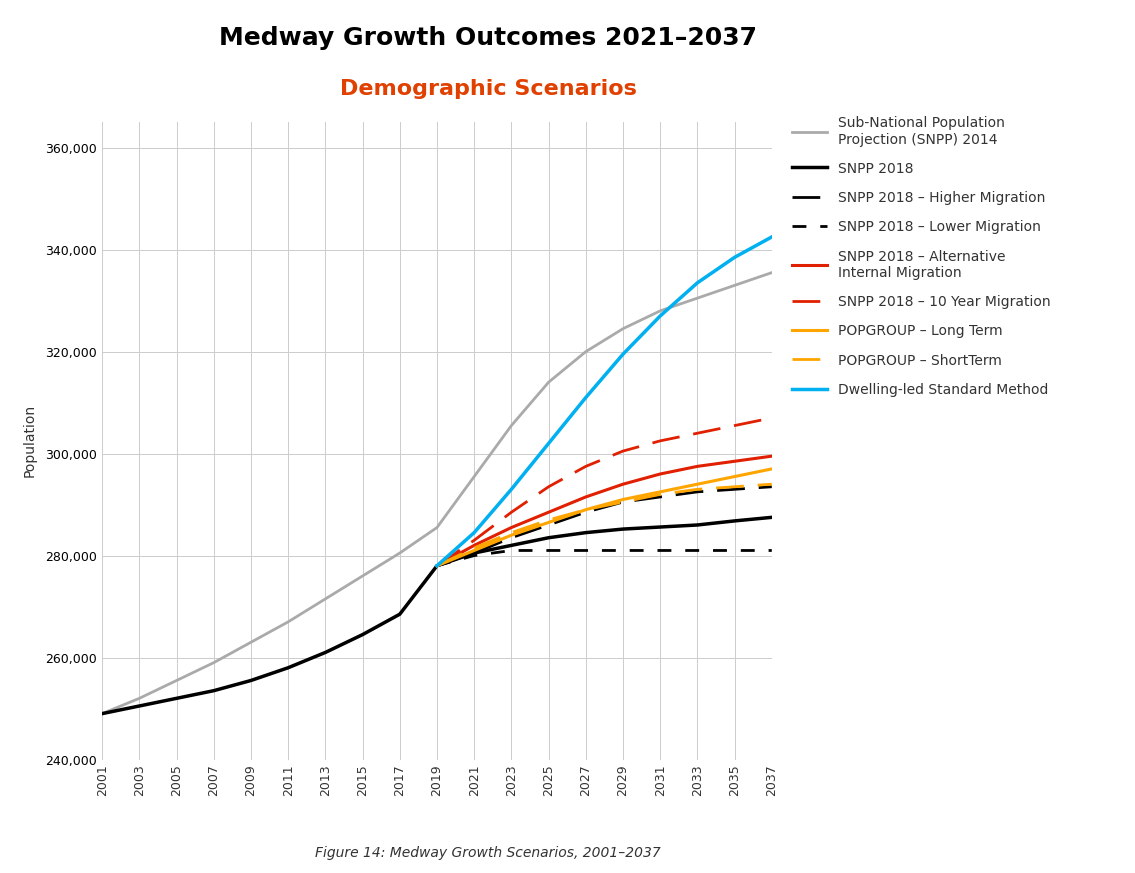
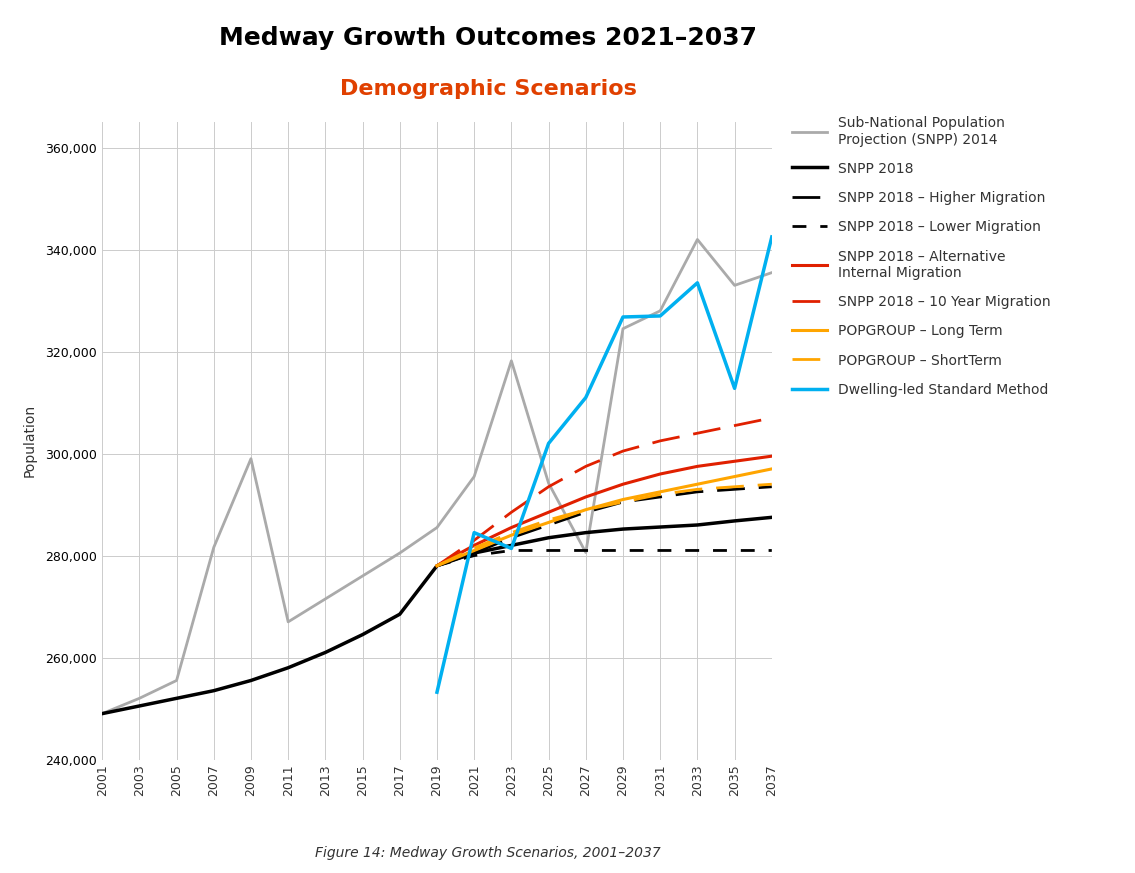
Sub-National Population Projection (SNPP) 2014/2007: 259,000 -> 281,600
Sub-National Population Projection (SNPP) 2014/2009: 263,000 -> 299,000
Dwelling-led Standard Method/2019: 278,000 -> 253,200
Sub-National Population Projection (SNPP) 2014/2023: 305,500 -> 318,200
Dwelling-led Standard Method/2023: 293,000 -> 281,400
Sub-National Population Projection (SNPP) 2014/2025: 314,000 -> 294,200
Sub-National Population Projection (SNPP) 2014/2027: 320,000 -> 280,600
Dwelling-led Standard Method/2029: 319,500 -> 326,800
Sub-National Population Projection (SNPP) 2014/2033: 330,500 -> 342,000
Dwelling-led Standard Method/2035: 338,500 -> 312,800
